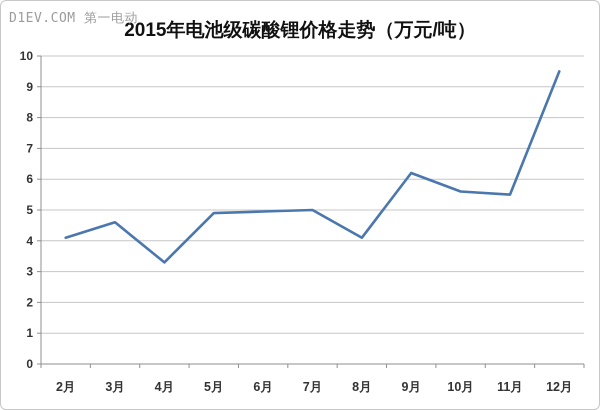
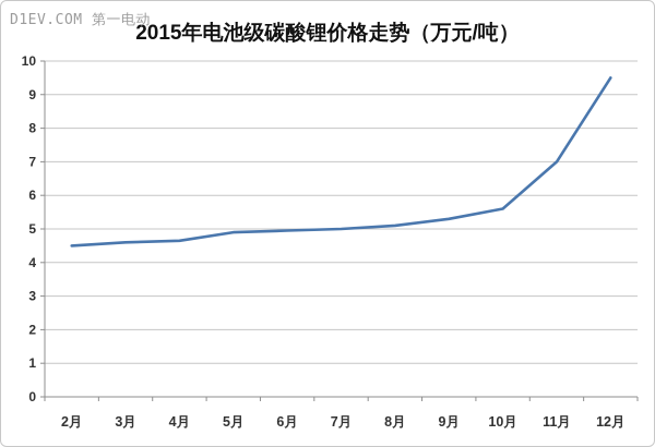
2月: 4.1 -> 4.5
4月: 3.3 -> 4.7
8月: 4.1 -> 5.1
9月: 6.2 -> 5.3
11月: 5.5 -> 7.0
